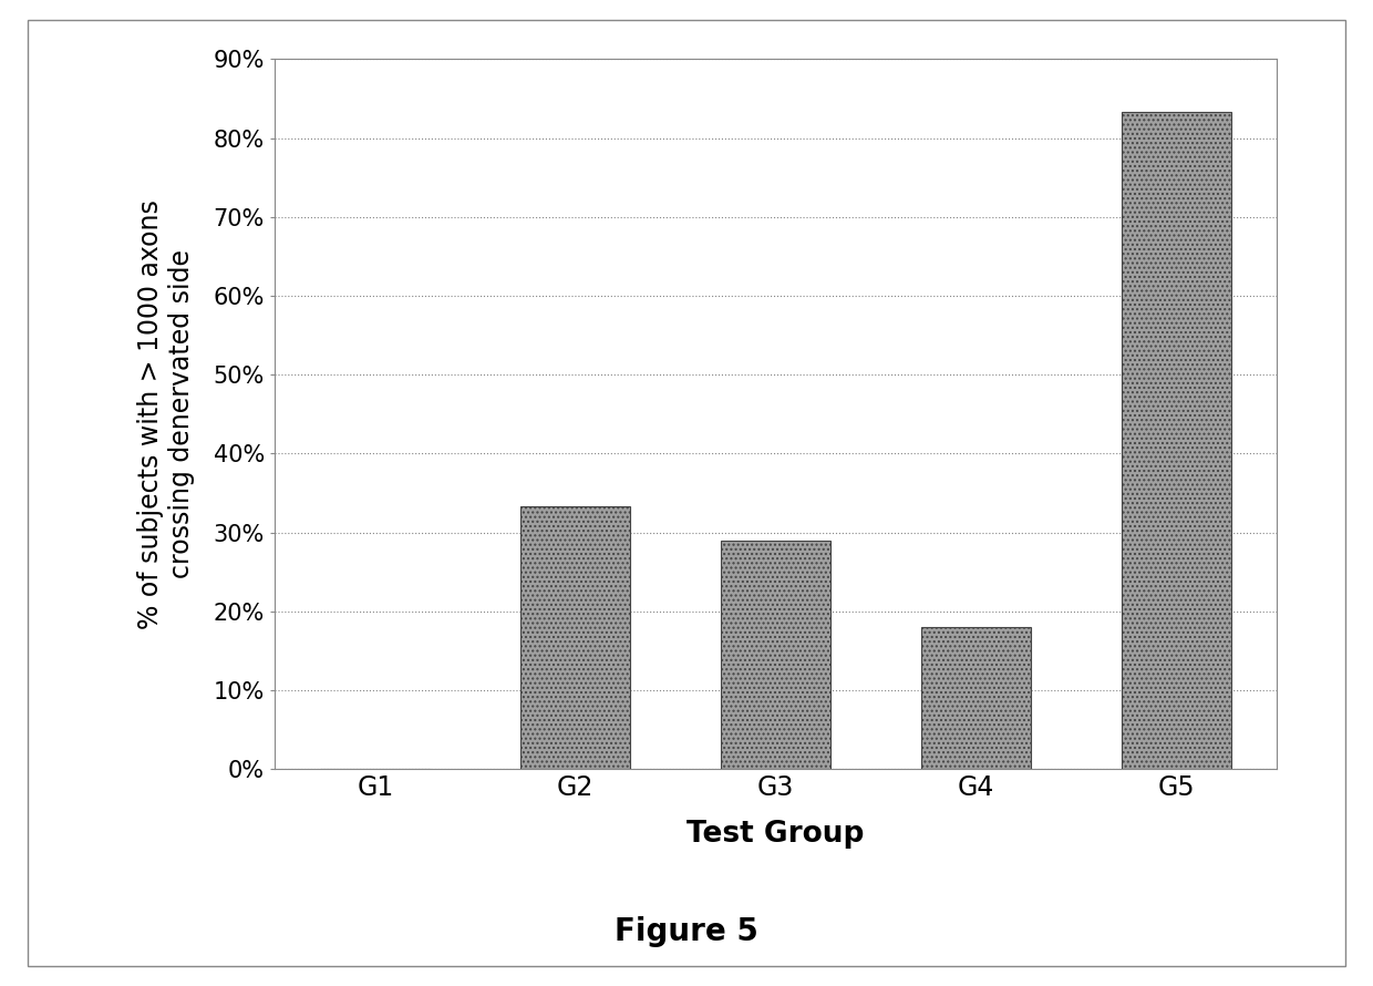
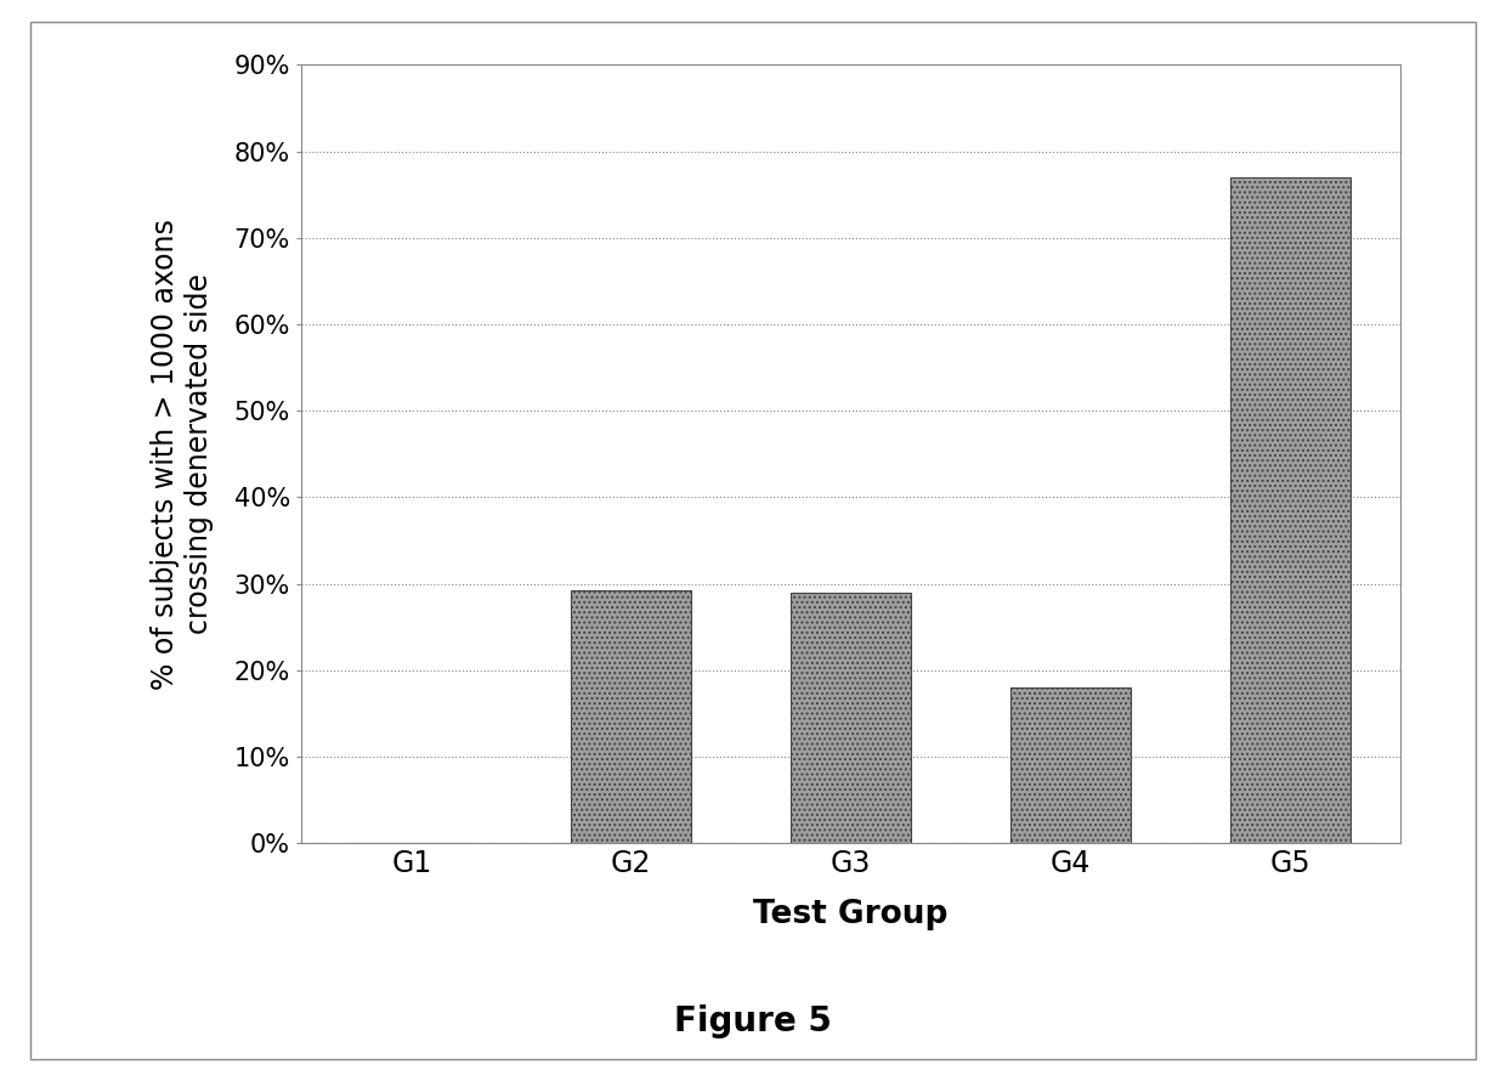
G2: 33.3% -> 29.2%
G5: 83.3% -> 77.0%
